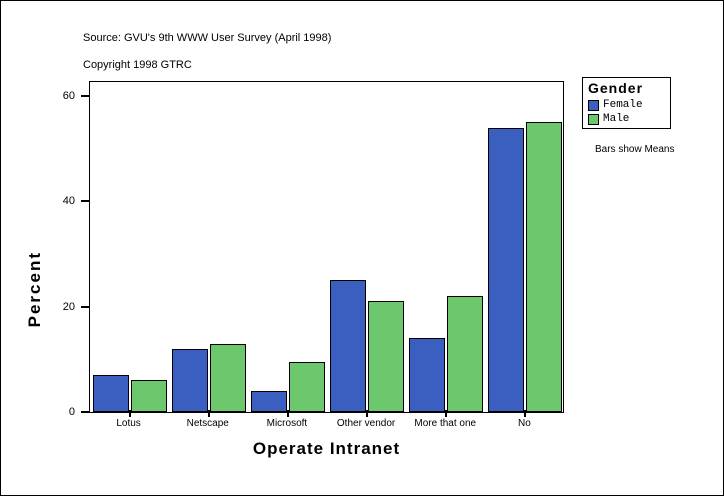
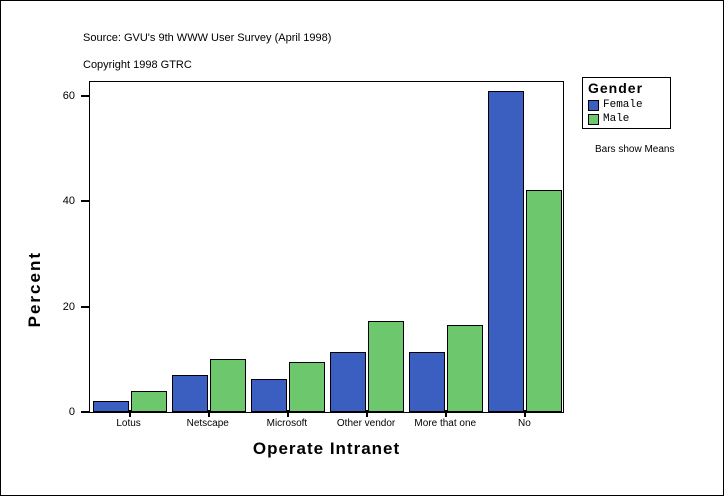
Female/Lotus: 7 -> 2
Male/Lotus: 6 -> 4
Female/Netscape: 12 -> 7
Male/Netscape: 13 -> 10
Female/Microsoft: 4 -> 6
Female/Other vendor: 25 -> 11
Male/Other vendor: 21 -> 17
Female/More that one: 14 -> 11
Male/More that one: 22 -> 17
Female/No: 54 -> 61
Male/No: 55 -> 42
